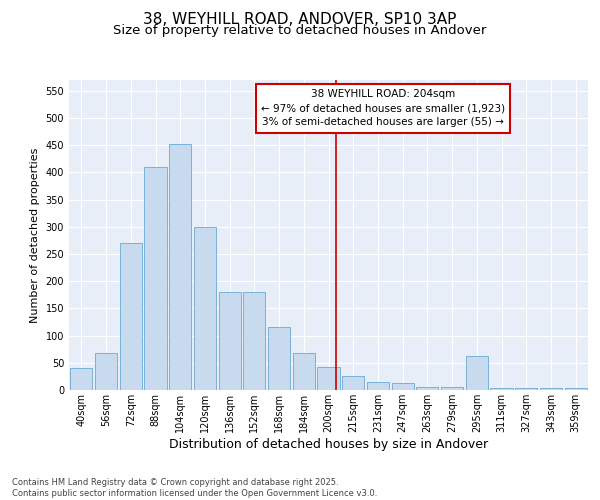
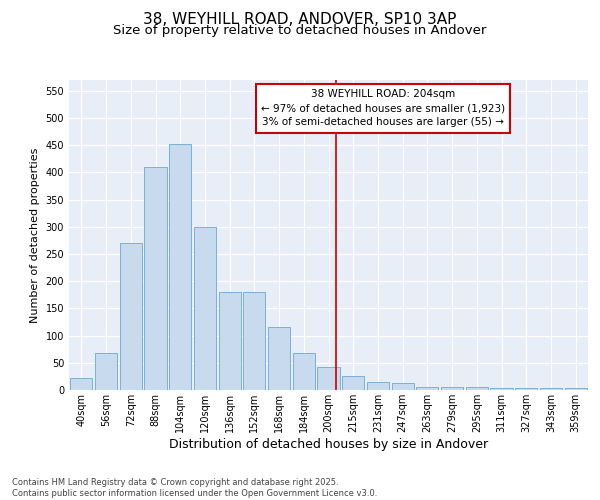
40sqm: 40 -> 22
295sqm: 62 -> 5
